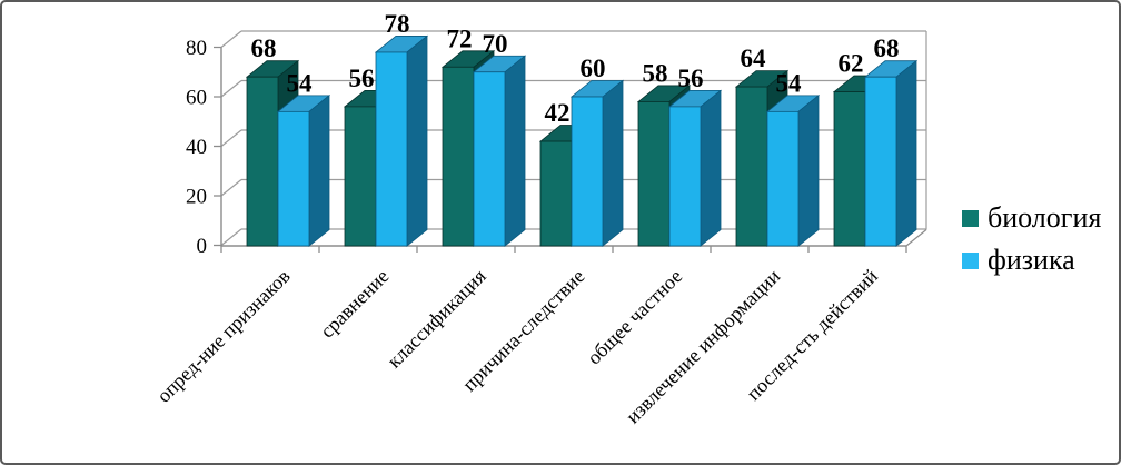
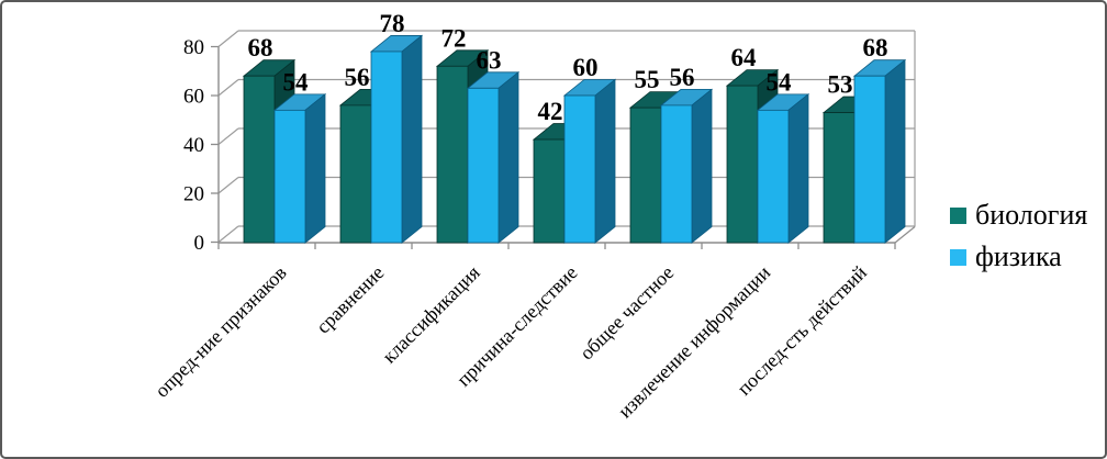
физика/классификация: 70 -> 63
биология/общее частное: 58 -> 55
биология/послед-сть действий: 62 -> 53
